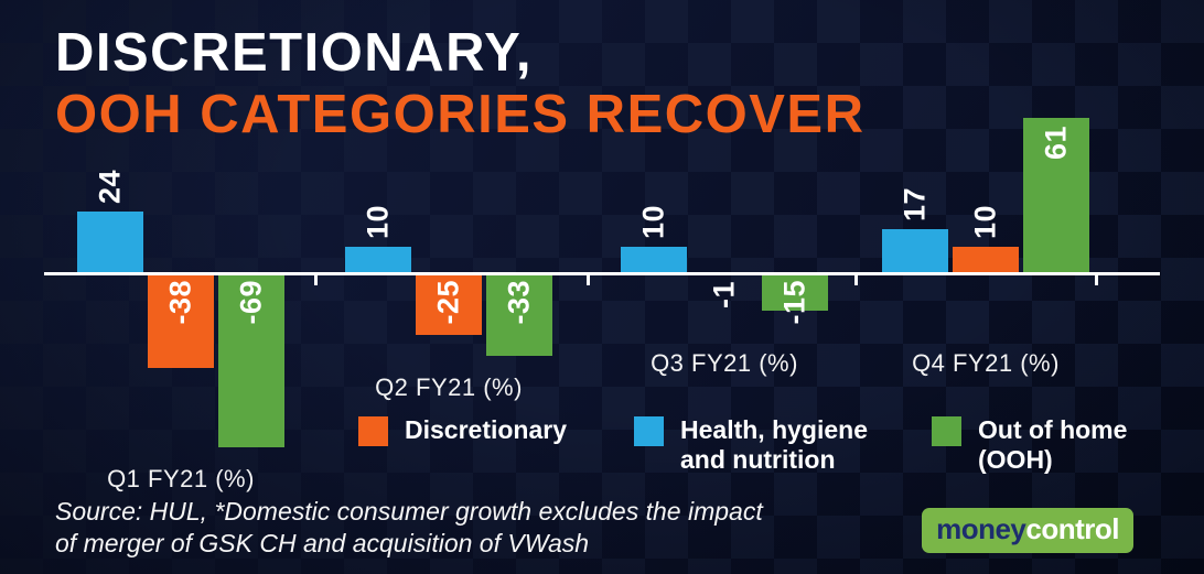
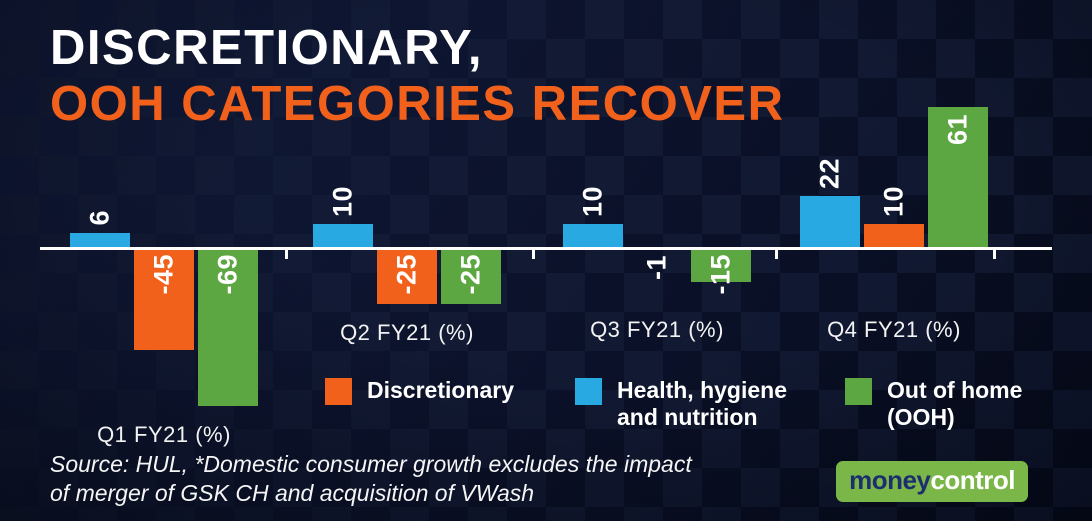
Health, hygiene and nutrition/Q1 FY21 (%): 24 -> 6
Discretionary/Q1 FY21 (%): -38 -> -45
Out of home (OOH)/Q2 FY21 (%): -33 -> -25
Health, hygiene and nutrition/Q4 FY21 (%): 17 -> 22
